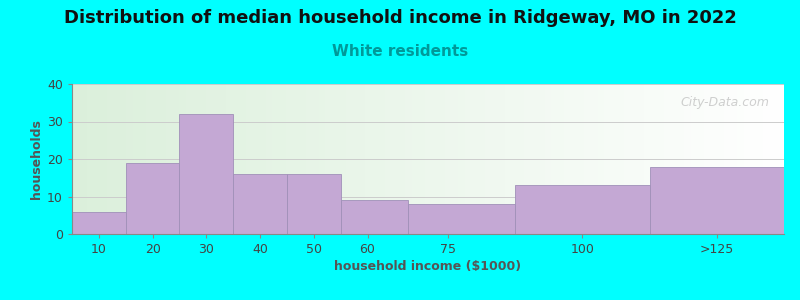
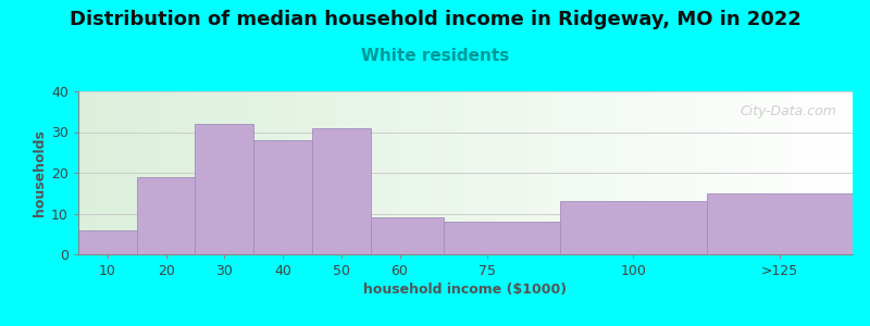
40: 16 -> 28
50: 16 -> 31
>125: 18 -> 15
